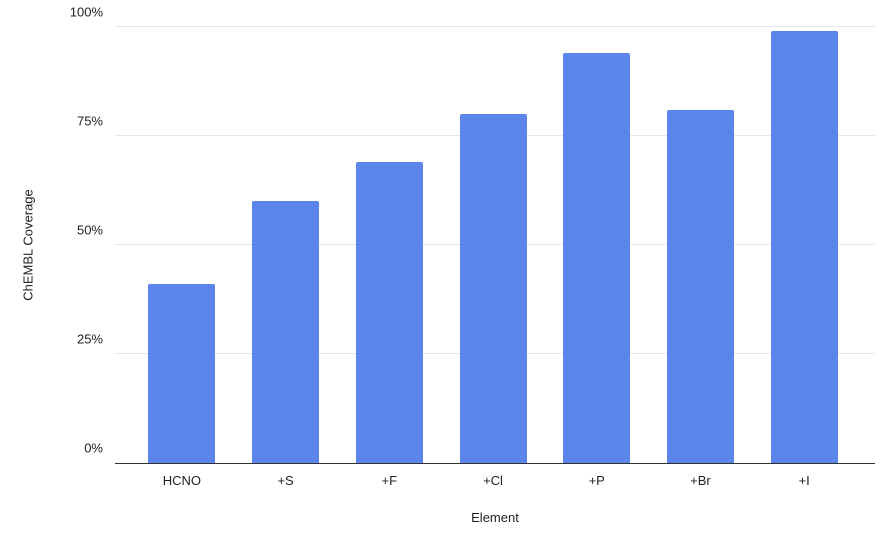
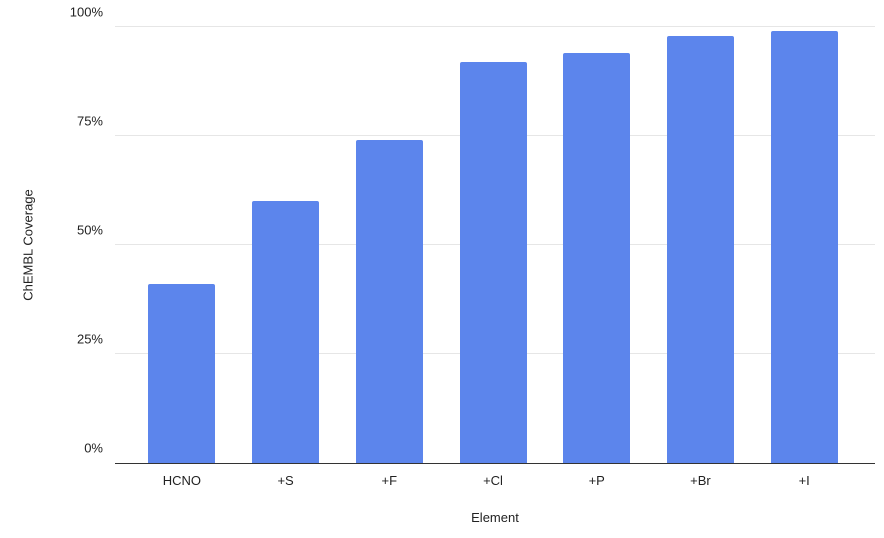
+F: 69% -> 74%
+Cl: 80% -> 92%
+Br: 81% -> 98%
